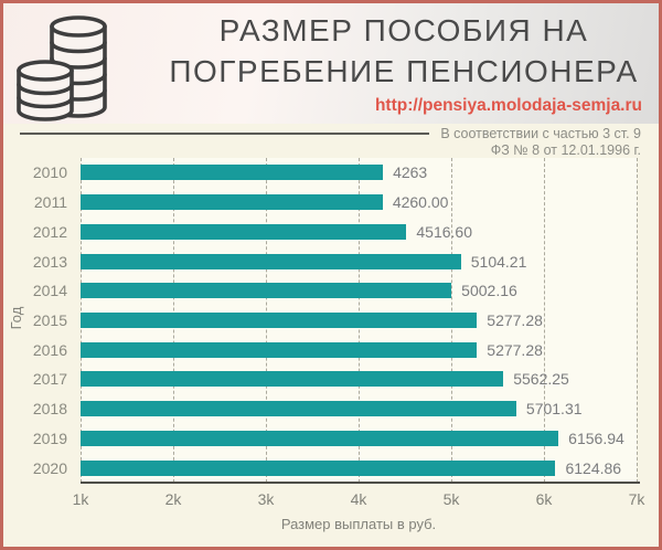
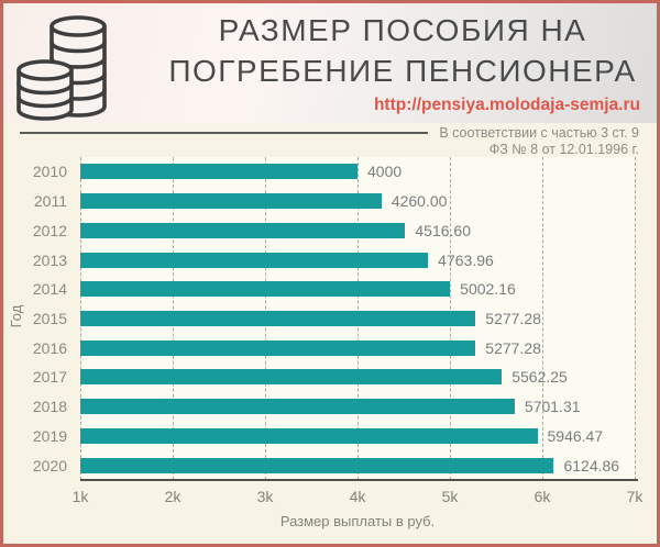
2010: 4263 -> 4000
2013: 5104.21 -> 4763.96
2019: 6156.94 -> 5946.47
